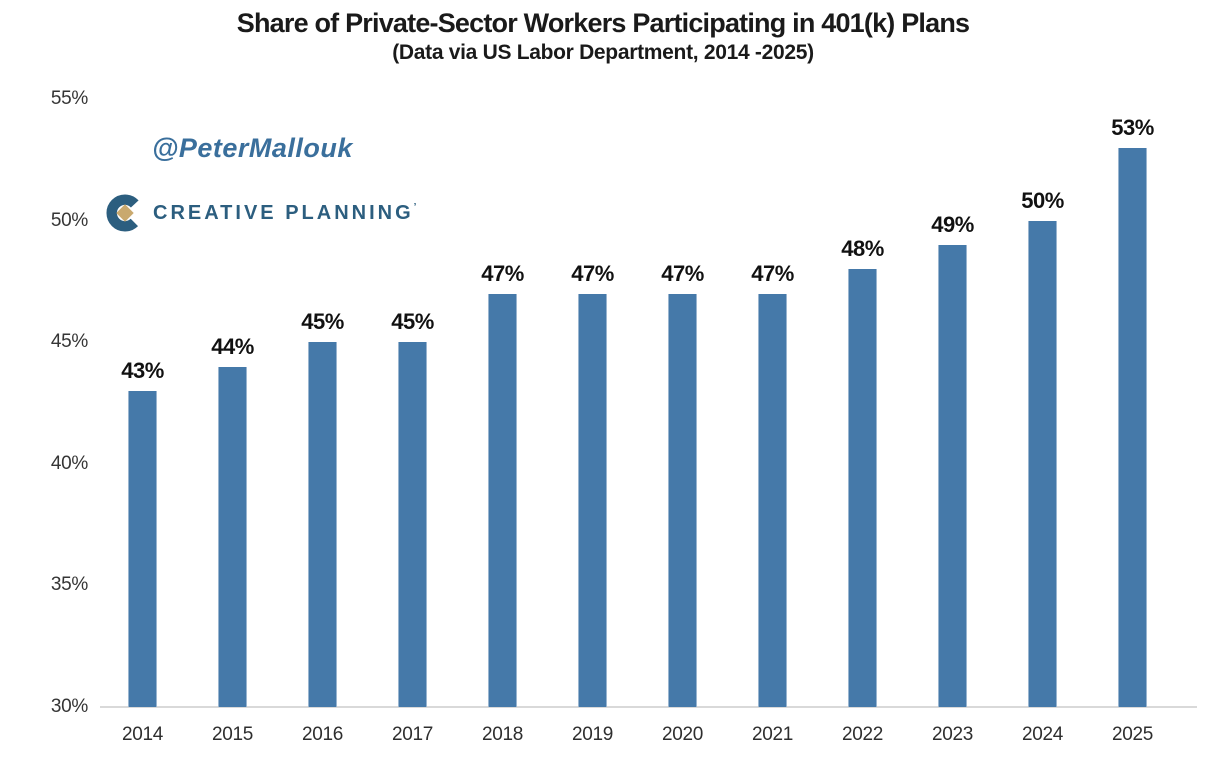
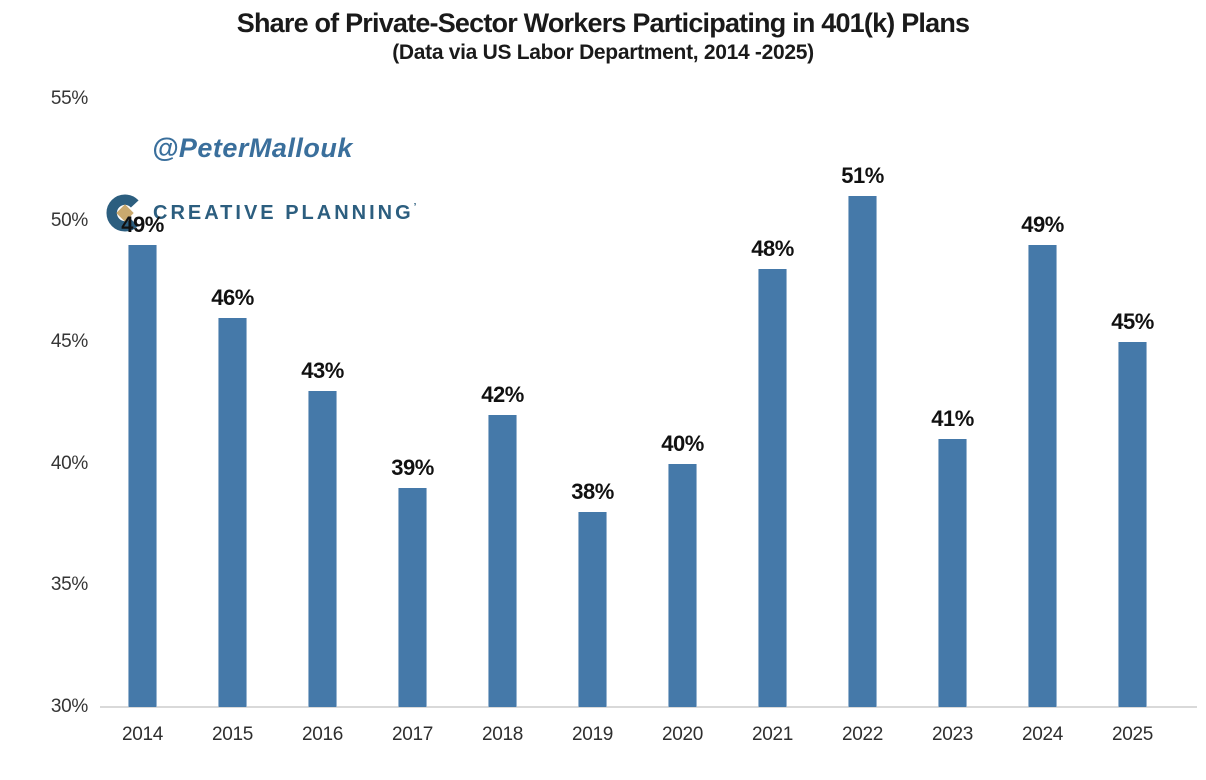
2014: 43% -> 49%
2015: 44% -> 46%
2016: 45% -> 43%
2017: 45% -> 39%
2018: 47% -> 42%
2019: 47% -> 38%
2020: 47% -> 40%
2021: 47% -> 48%
2022: 48% -> 51%
2023: 49% -> 41%
2024: 50% -> 49%
2025: 53% -> 45%
